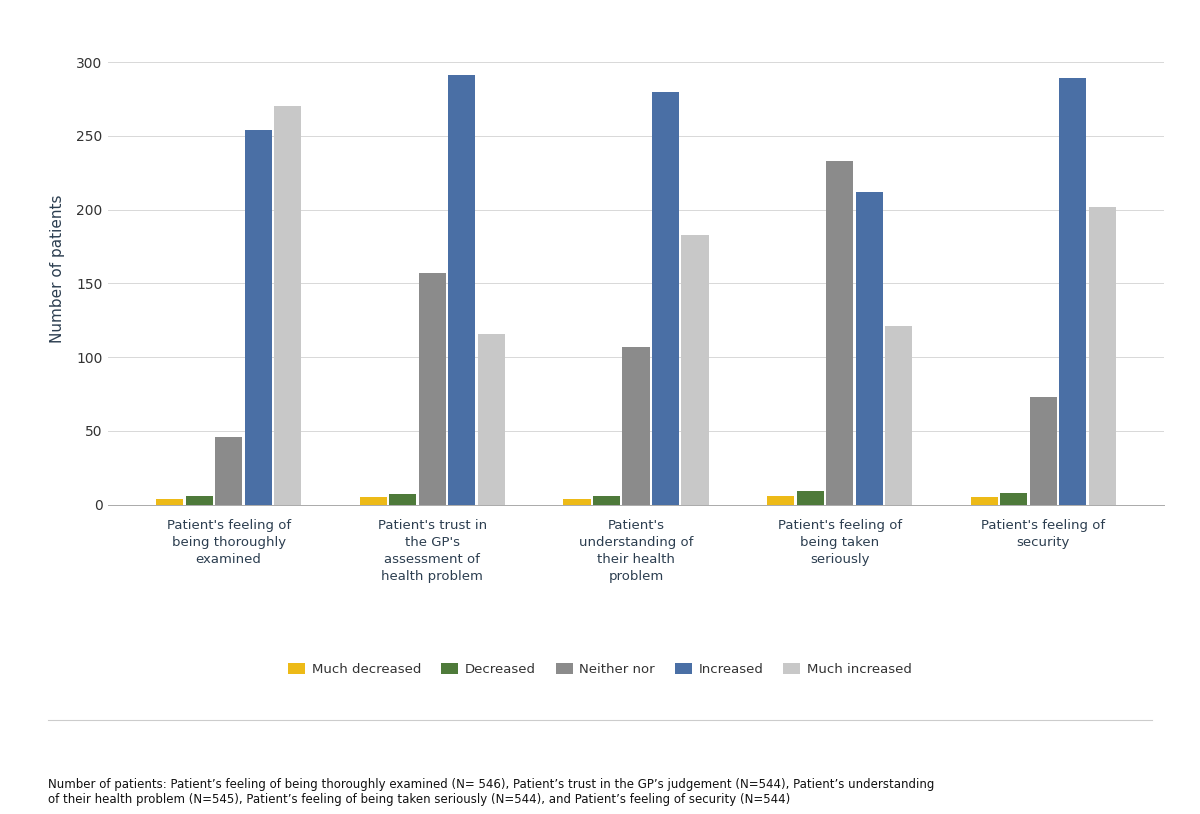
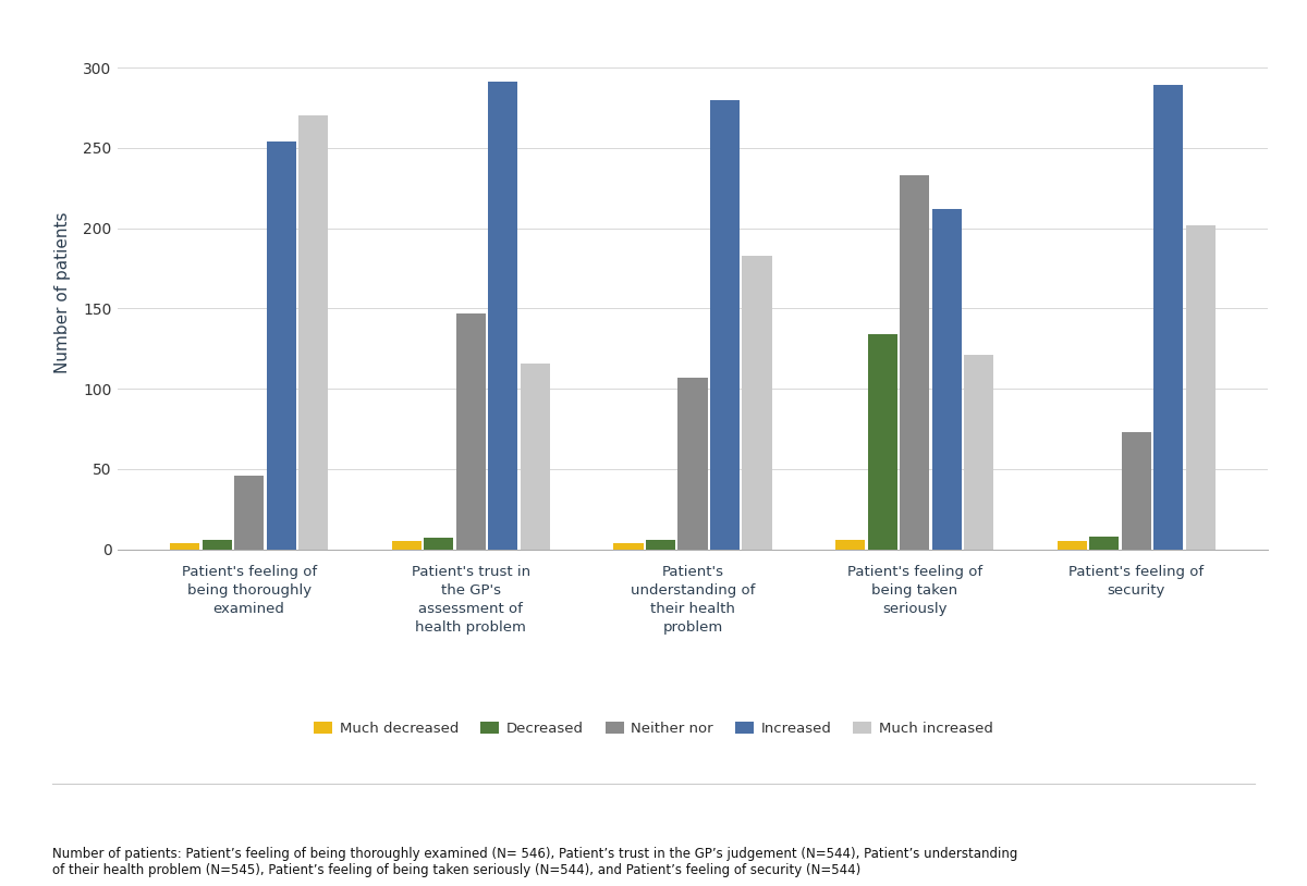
Neither nor/Patient's trust in the GP's assessment of health problem: 157 -> 147
Decreased/Patient's feeling of being taken seriously: 9 -> 134
